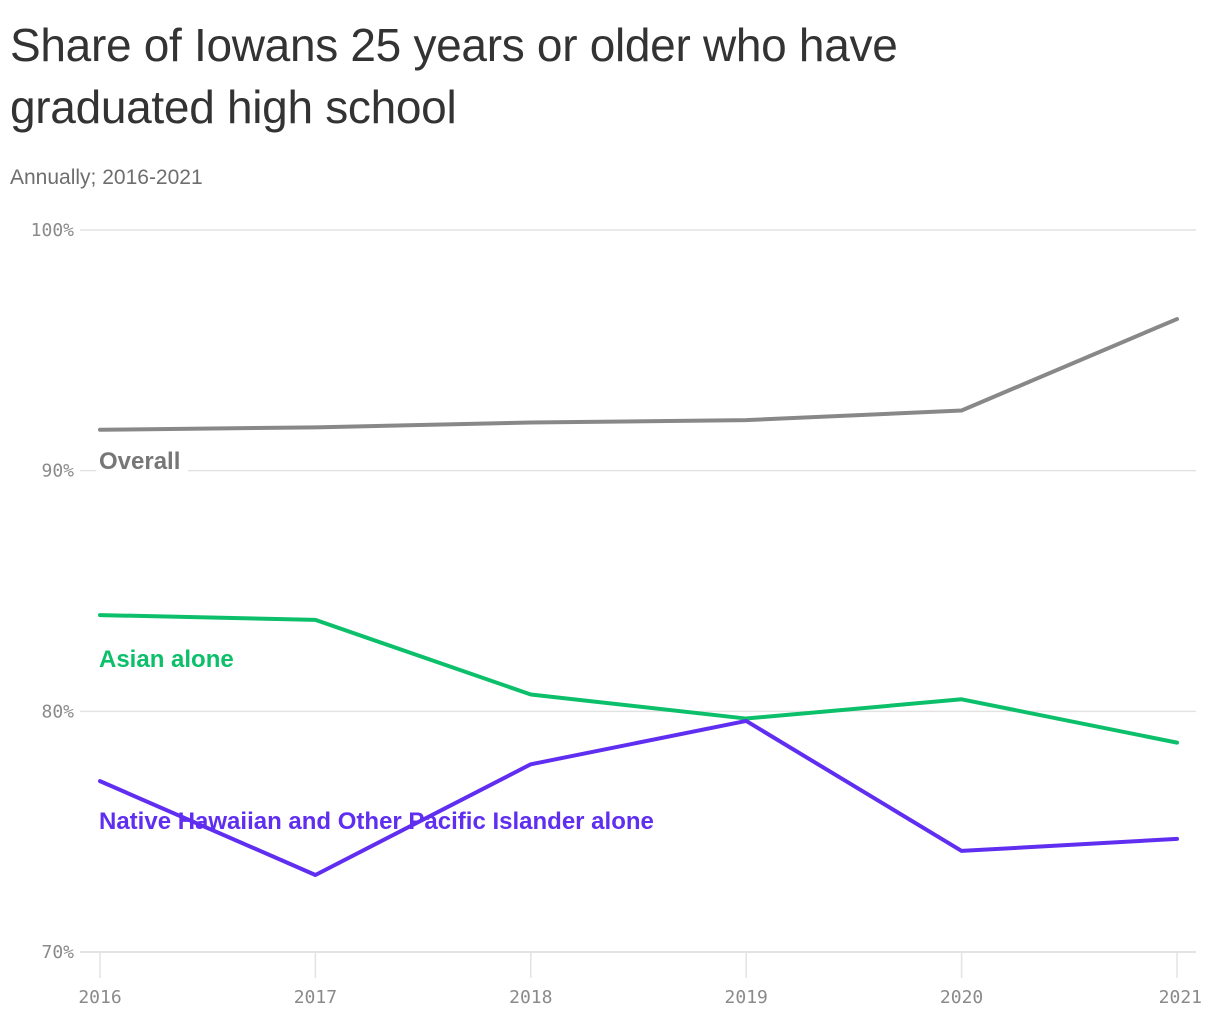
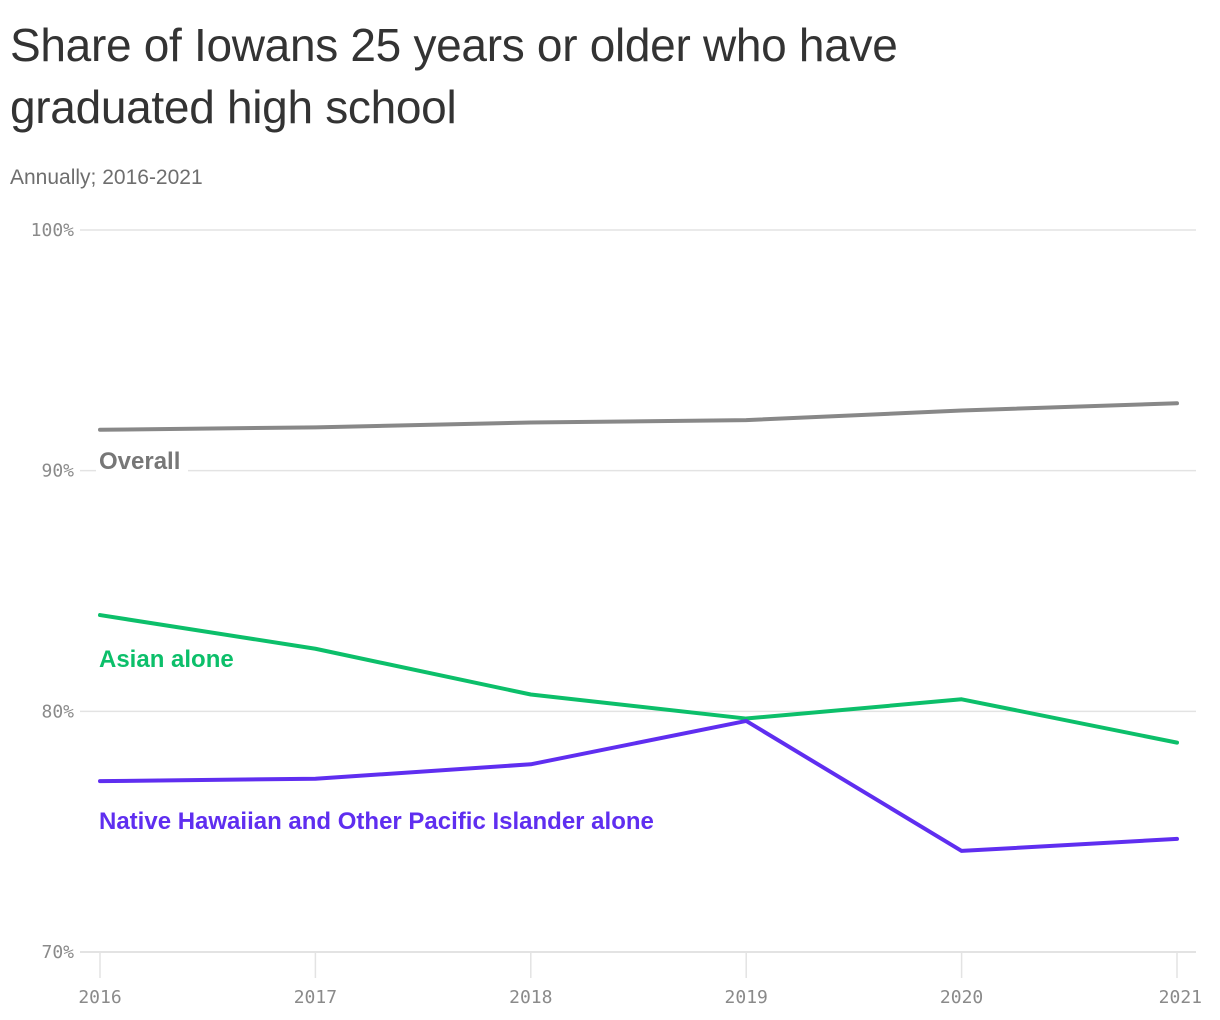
Asian alone/2017: 83.8% -> 82.6%
Native Hawaiian and Other Pacific Islander alone/2017: 73.2% -> 77.2%
Overall/2021: 96.3% -> 92.8%
